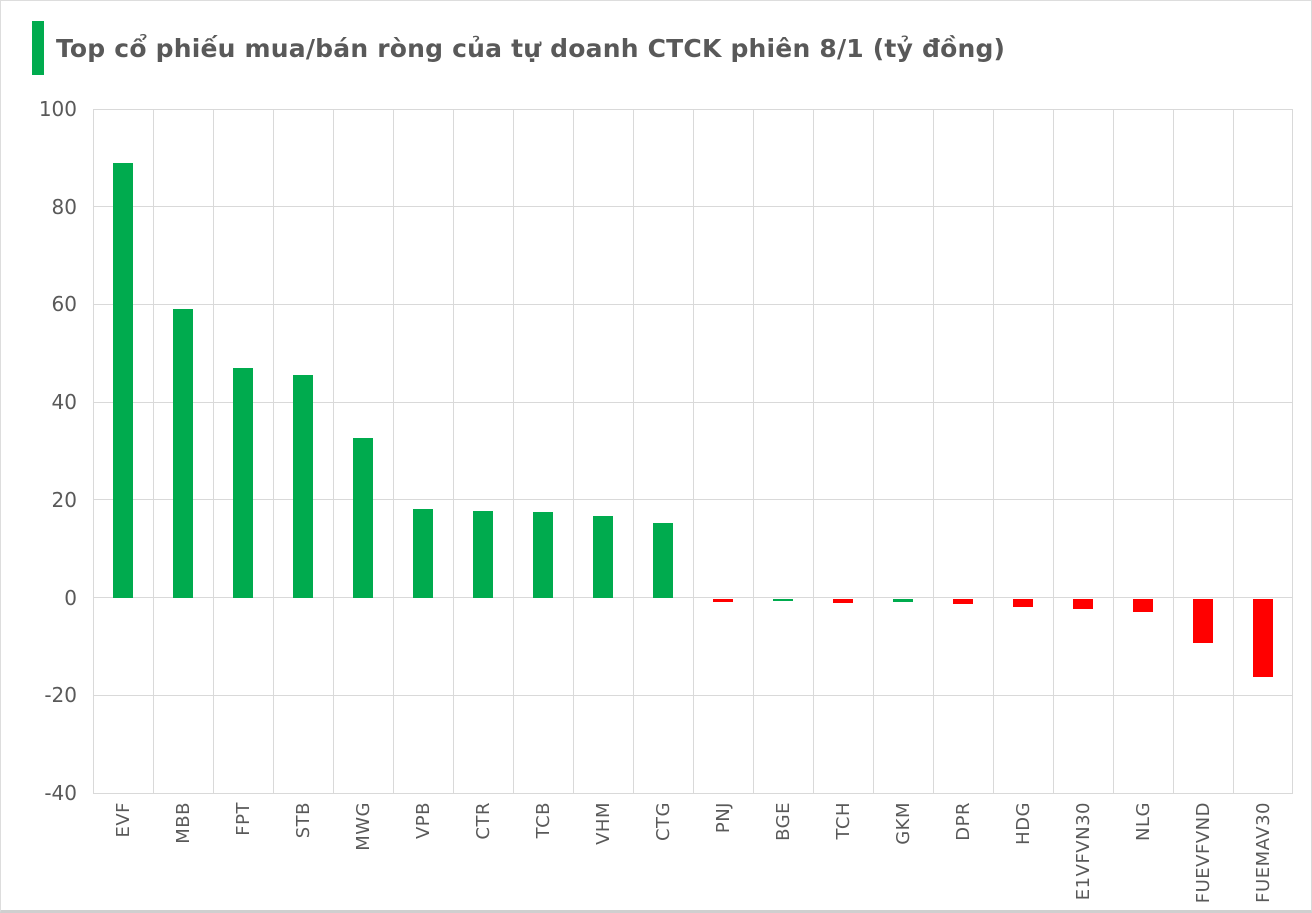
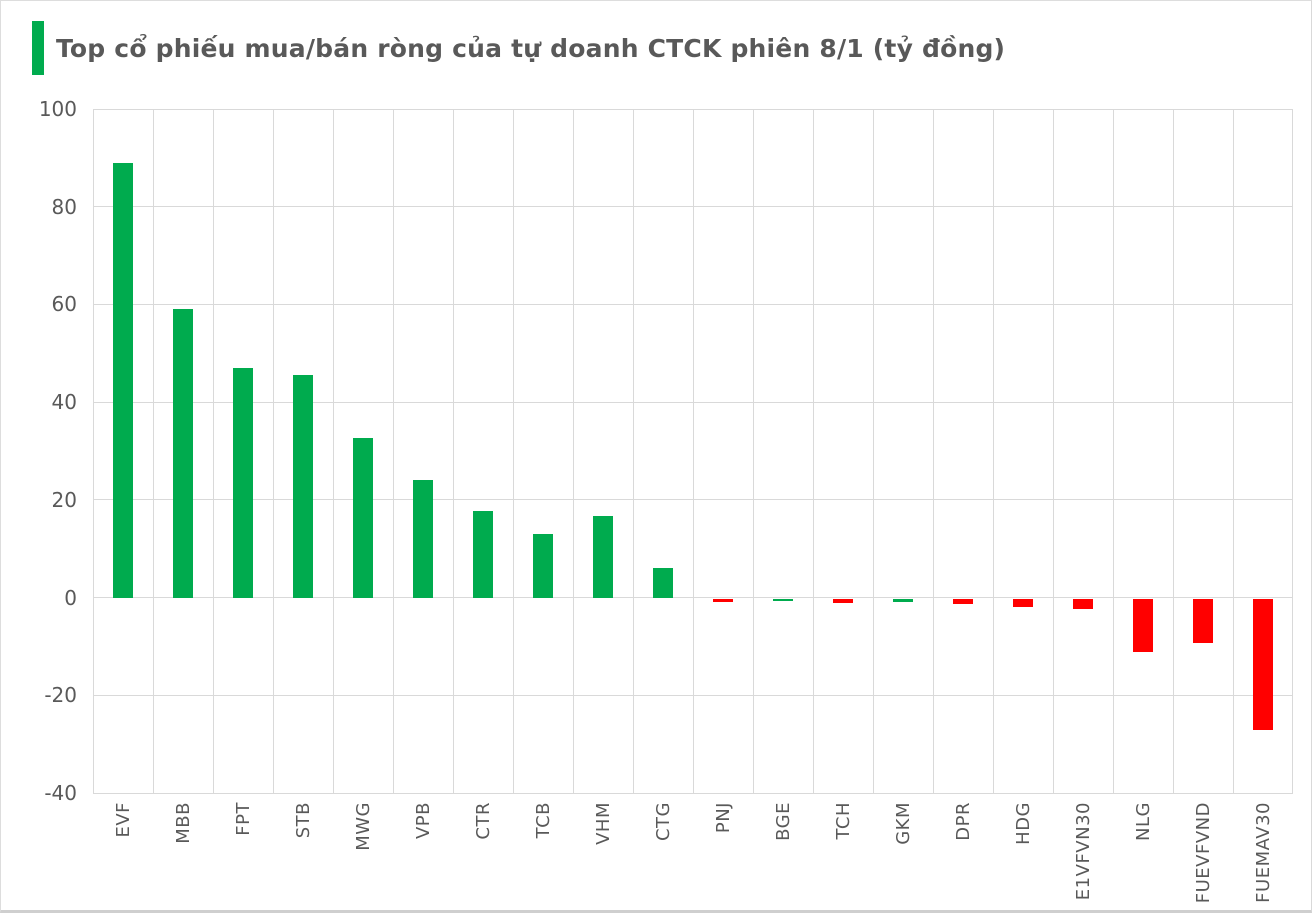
VPB: 18 -> 24
TCB: 18 -> 13
CTG: 15 -> 6
NLG: -3 -> -11
FUEMAV30: -16 -> -27
